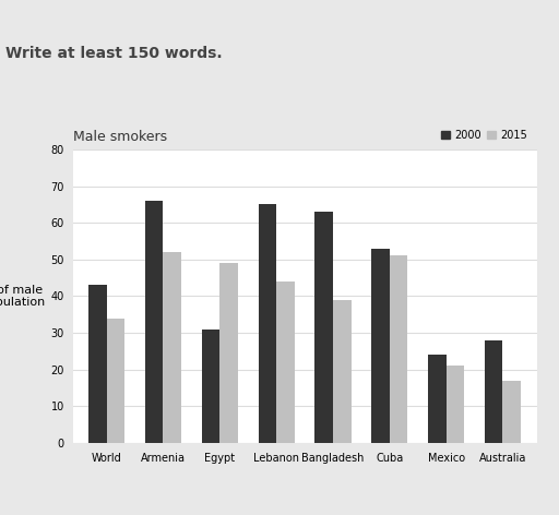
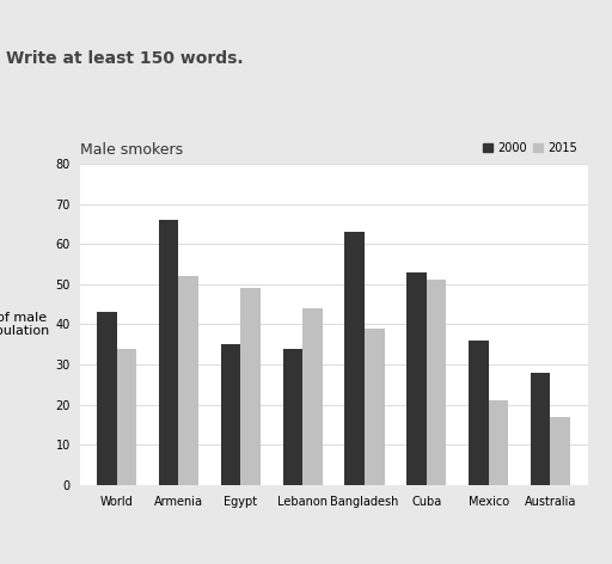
2000/Egypt: 31 -> 35
2000/Lebanon: 65 -> 34
2000/Mexico: 24 -> 36
